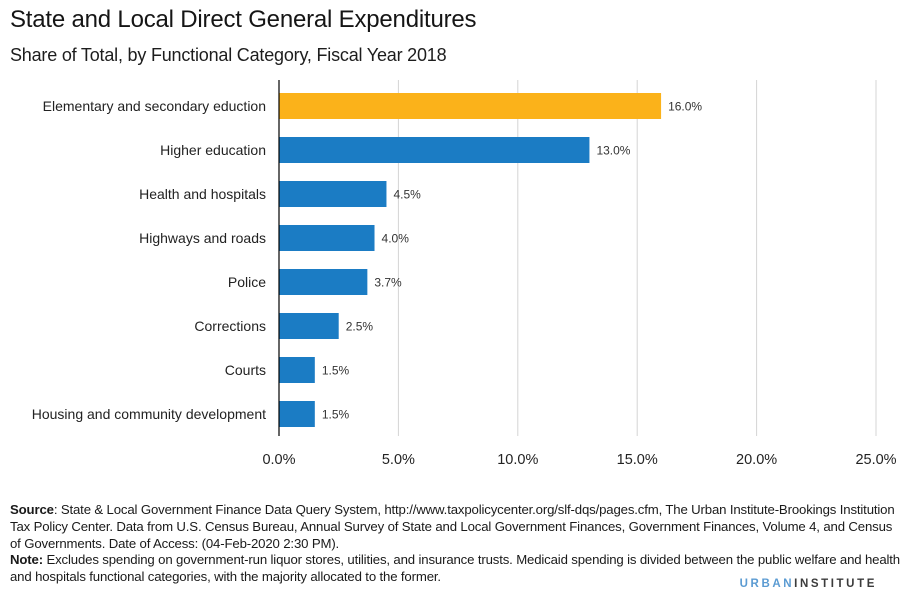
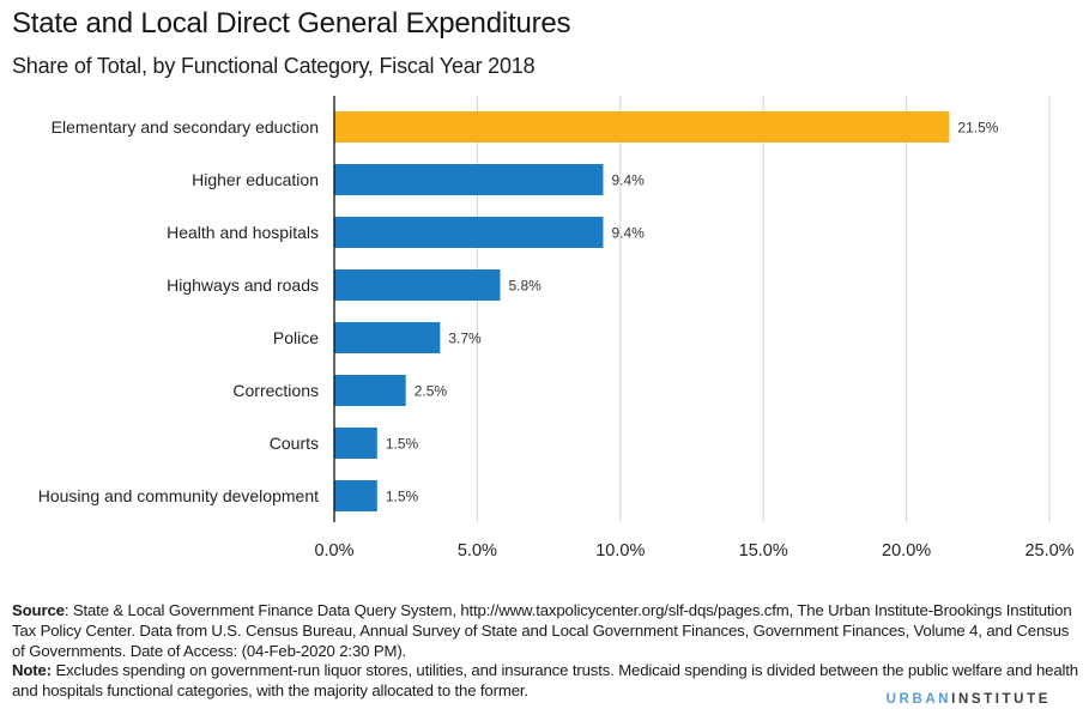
Elementary and secondary eduction: 16.0% -> 21.5%
Higher education: 13.0% -> 9.4%
Health and hospitals: 4.5% -> 9.4%
Highways and roads: 4.0% -> 5.8%
